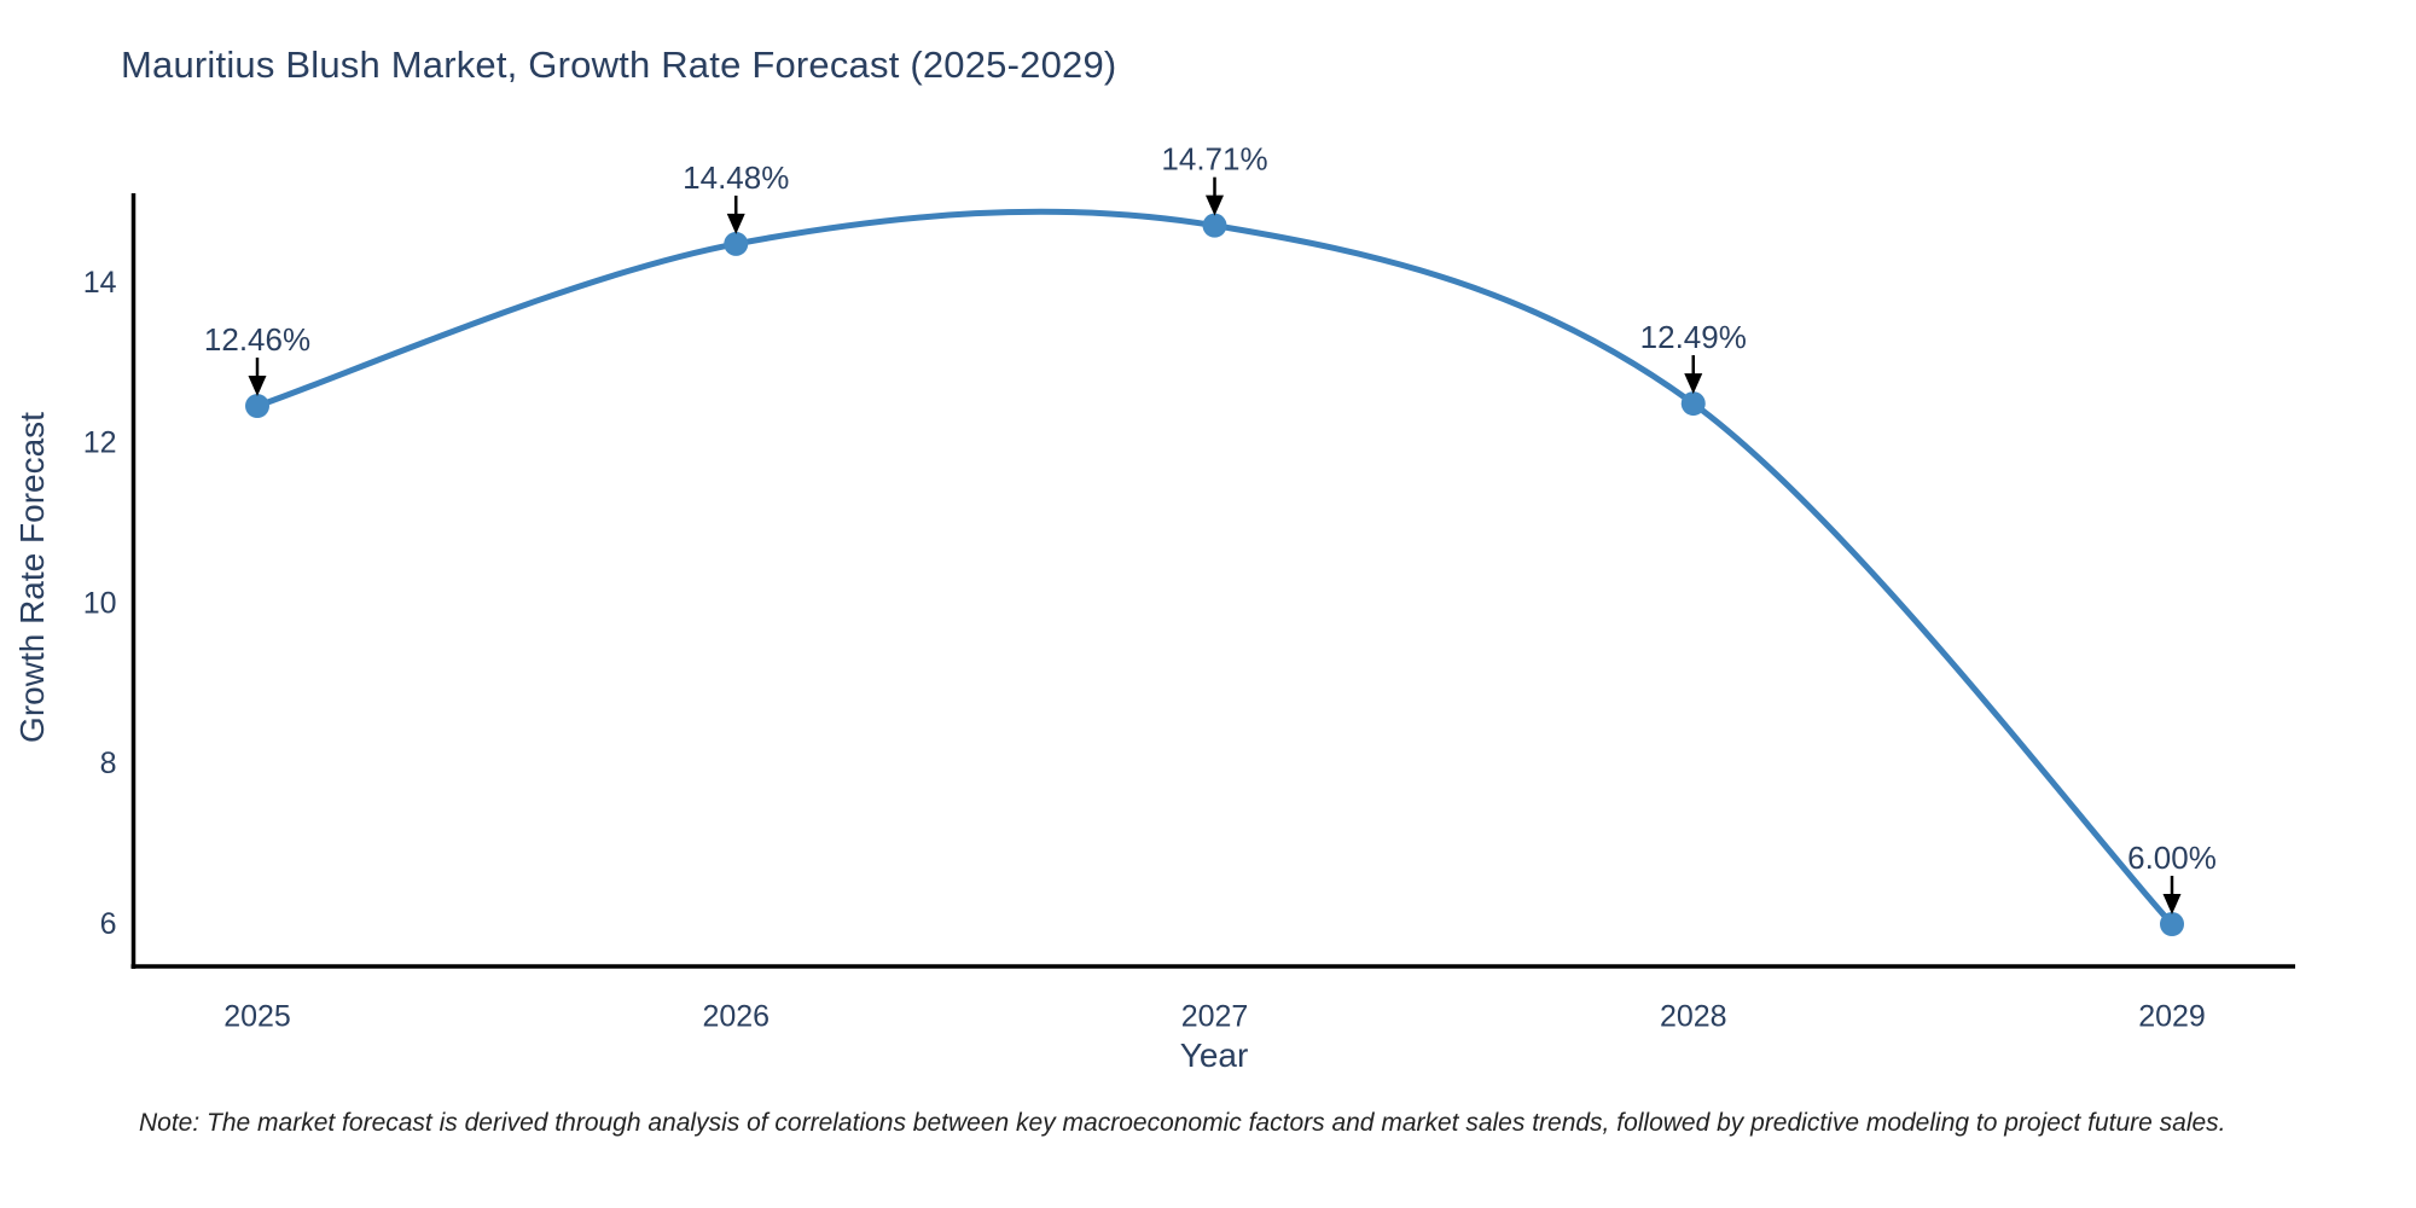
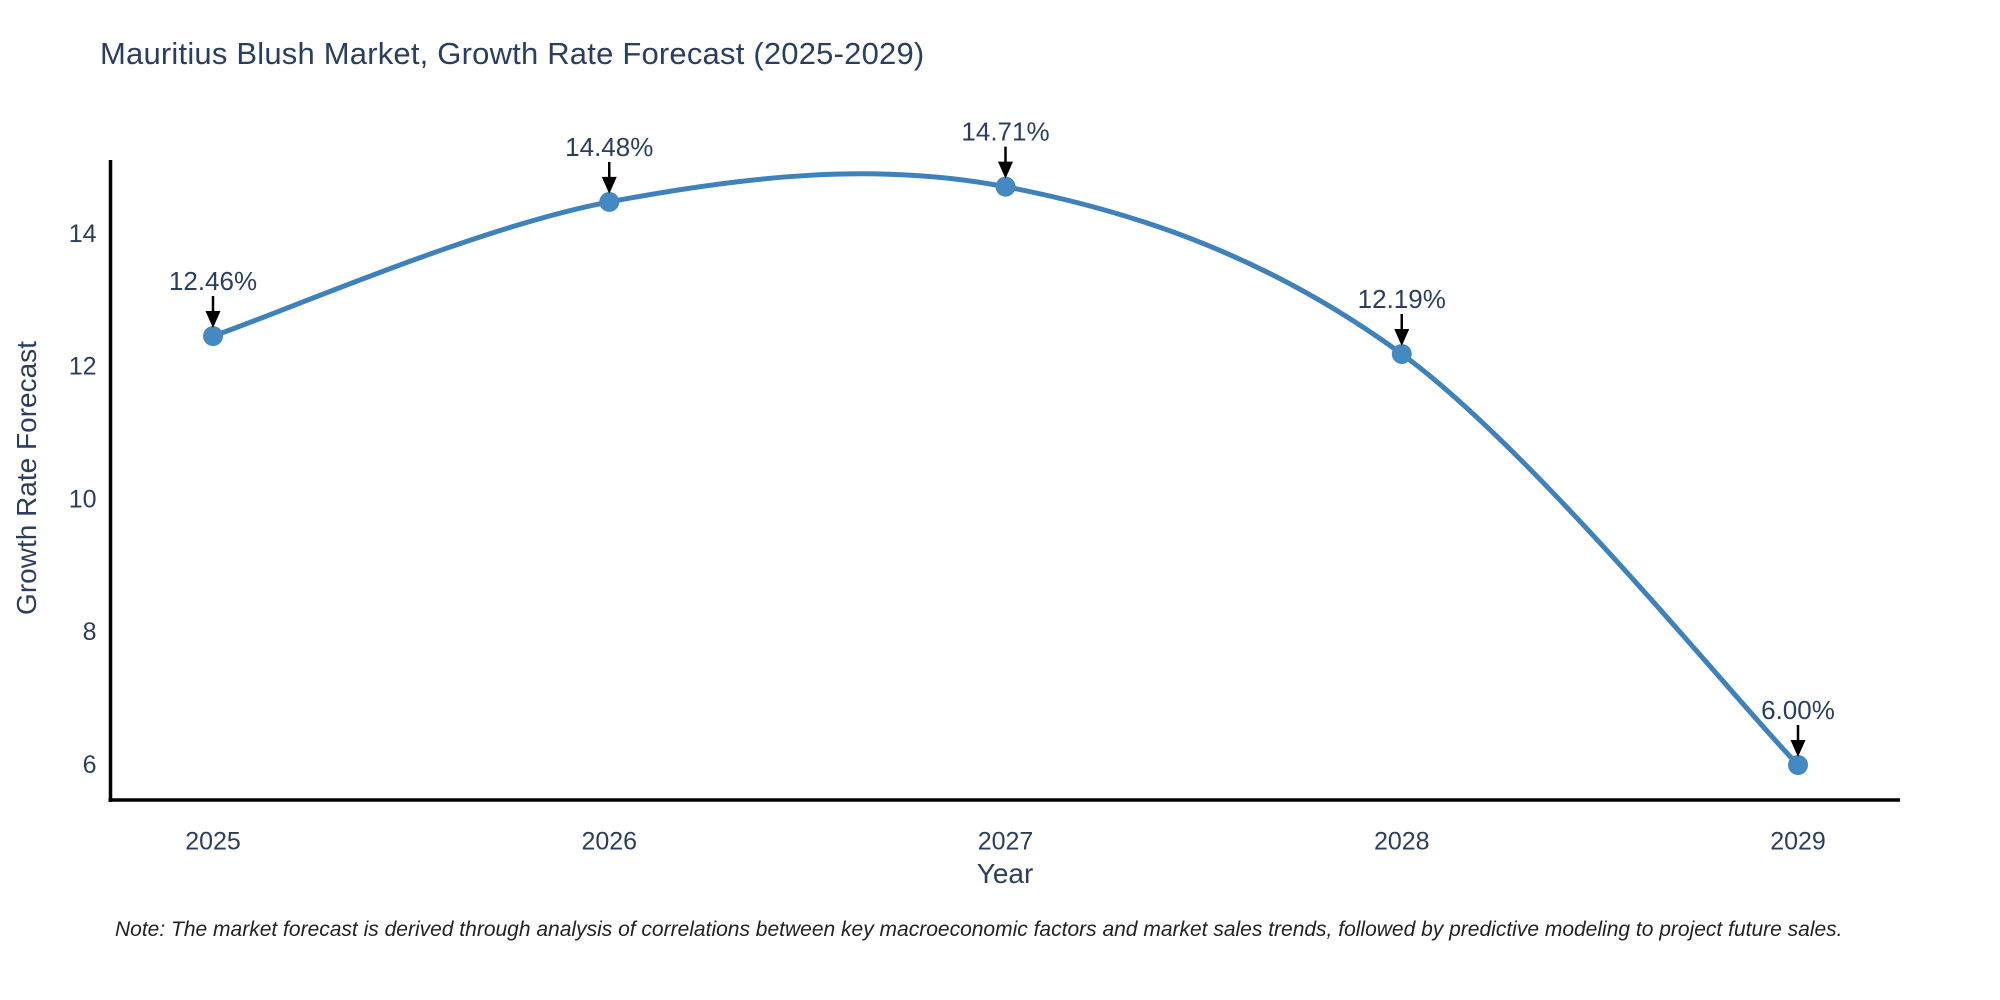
2028: 12.49% -> 12.19%
